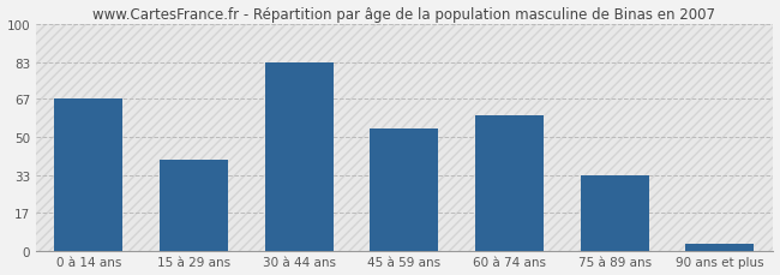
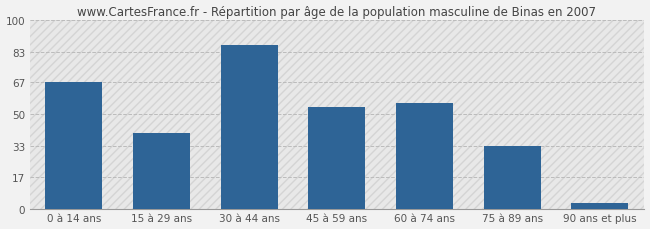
30 à 44 ans: 83 -> 87
60 à 74 ans: 60 -> 56
